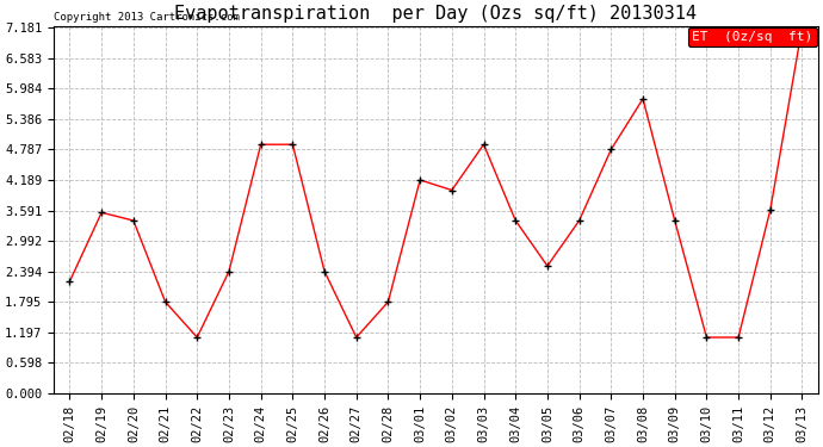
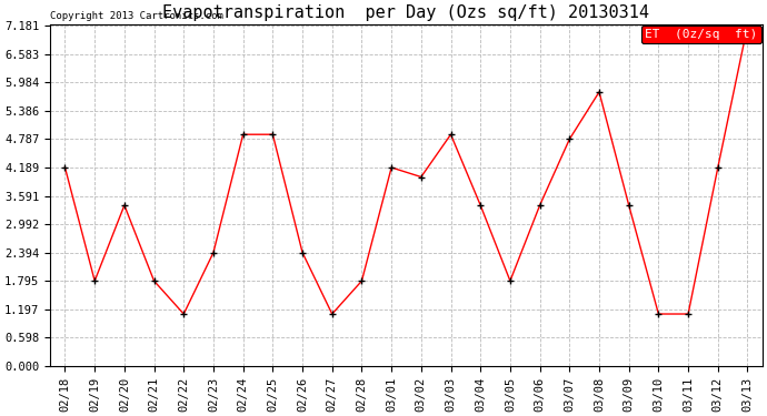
02/18: 2.20 -> 4.19
02/19: 3.55 -> 1.79
03/05: 2.50 -> 1.79
03/12: 3.60 -> 4.19
